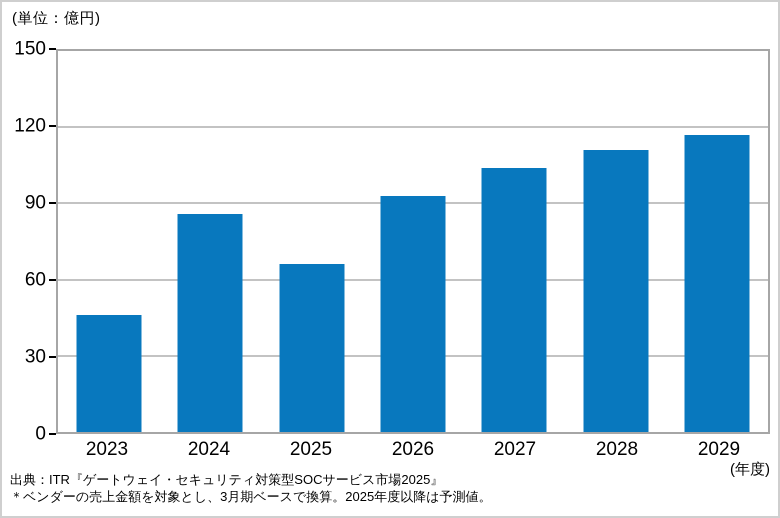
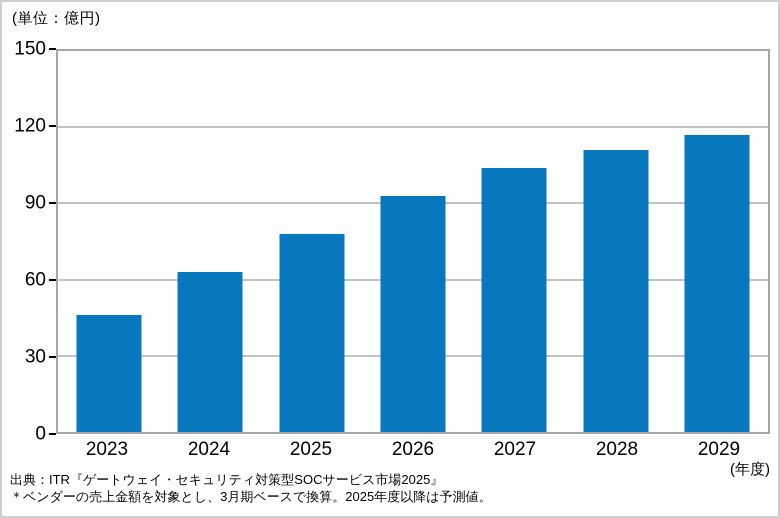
2024: 86 -> 63
2025: 66 -> 78
